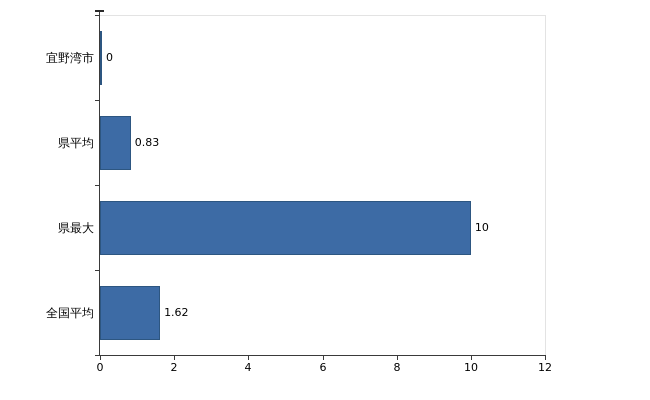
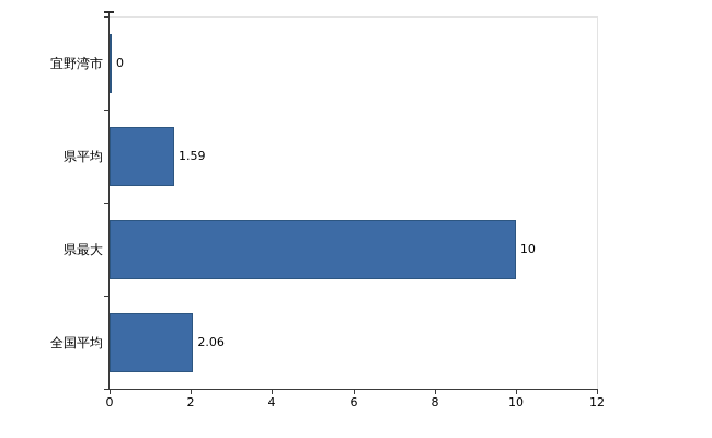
県平均: 0.83 -> 1.59
全国平均: 1.62 -> 2.06
